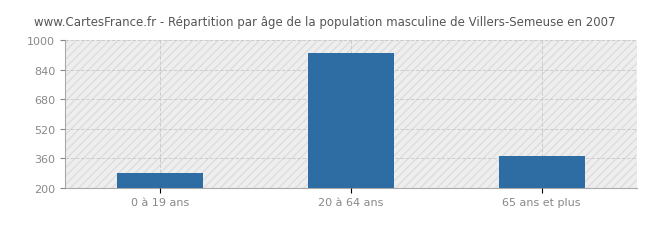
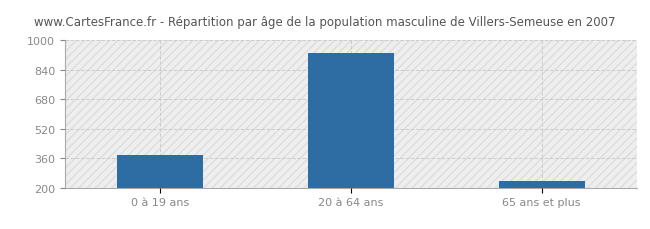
0 à 19 ans: 280 -> 380
65 ans et plus: 370 -> 240
